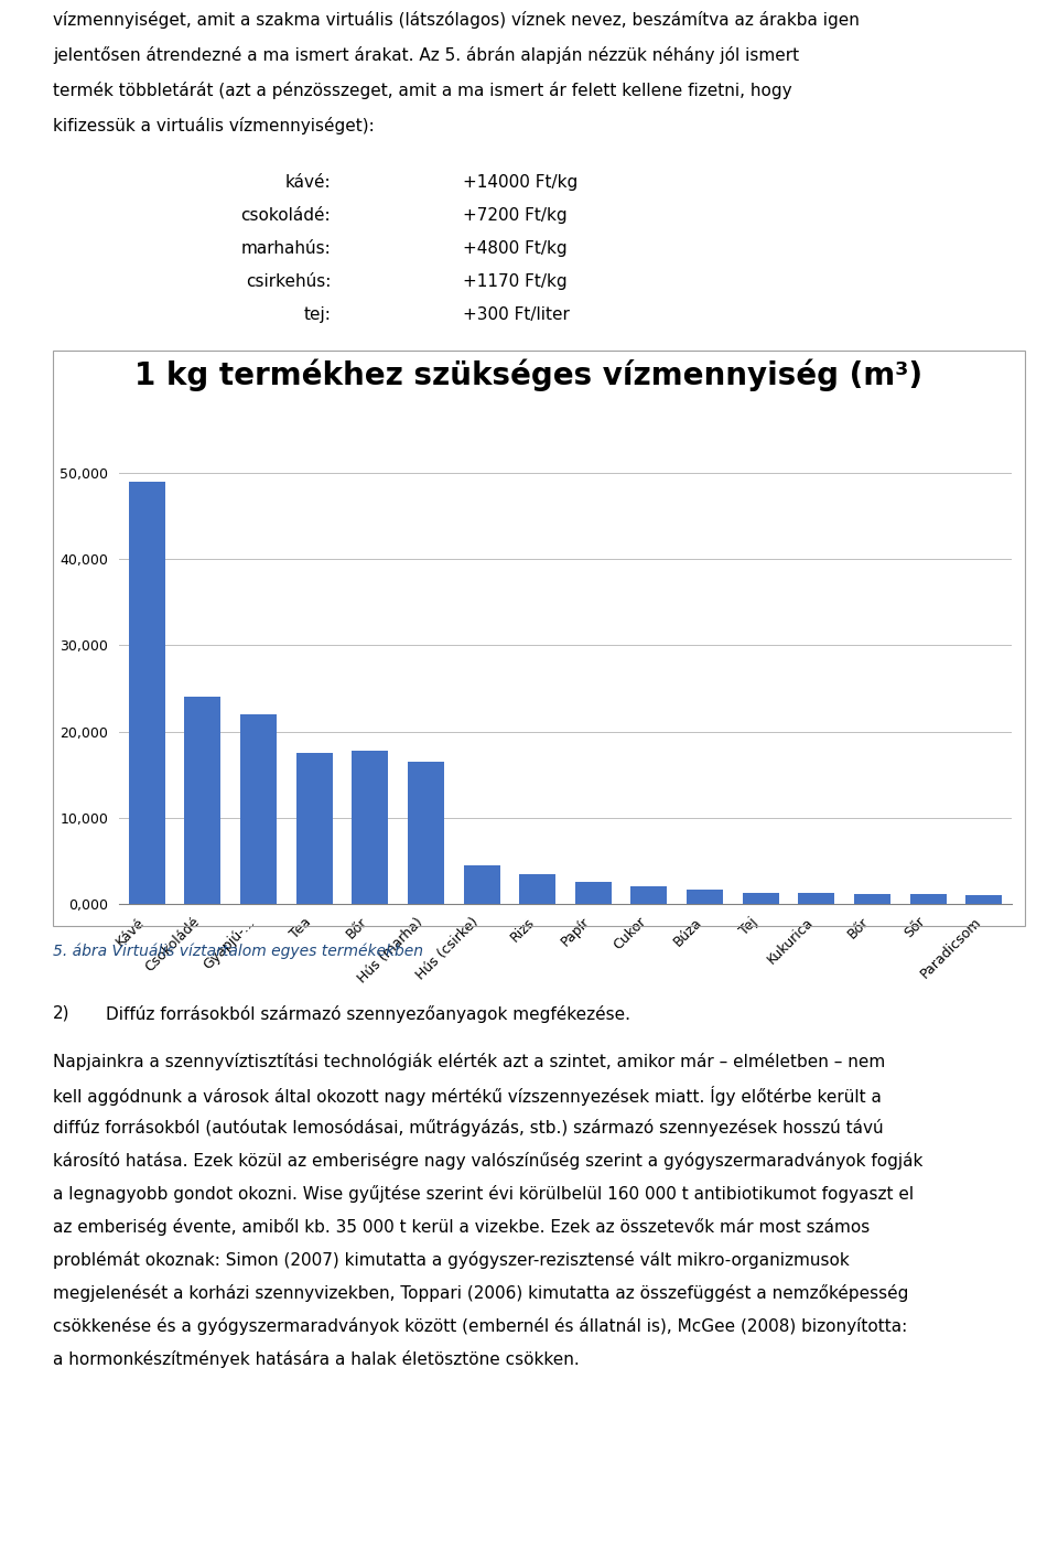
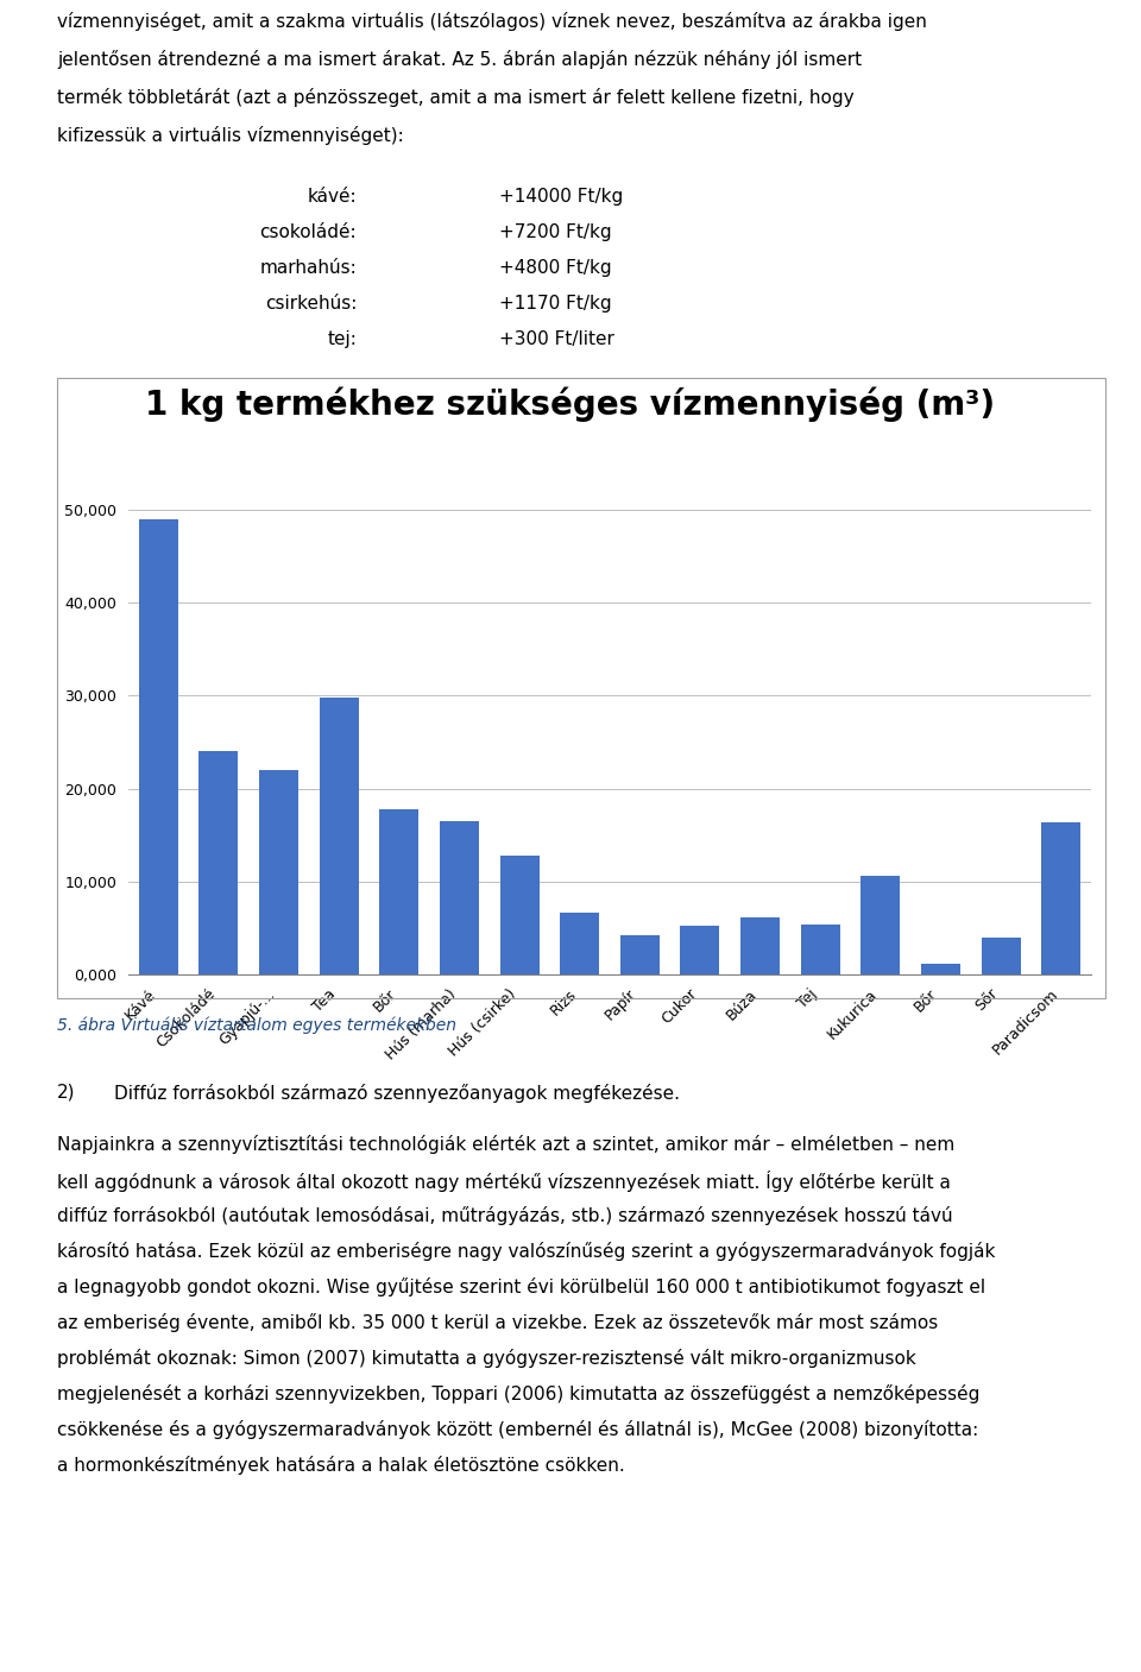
Tea: 17,500 -> 29,800
Hús (csirke): 4,500 -> 12,800
Rizs: 3,500 -> 6,600
Papír: 2,500 -> 4,200
Cukor: 2,000 -> 5,200
Búza: 1,700 -> 6,200
Tej: 1,300 -> 5,400
Kukurica: 1,300 -> 10,600
Sőr: 1,100 -> 4,000
Paradicsom: 1,000 -> 16,400
